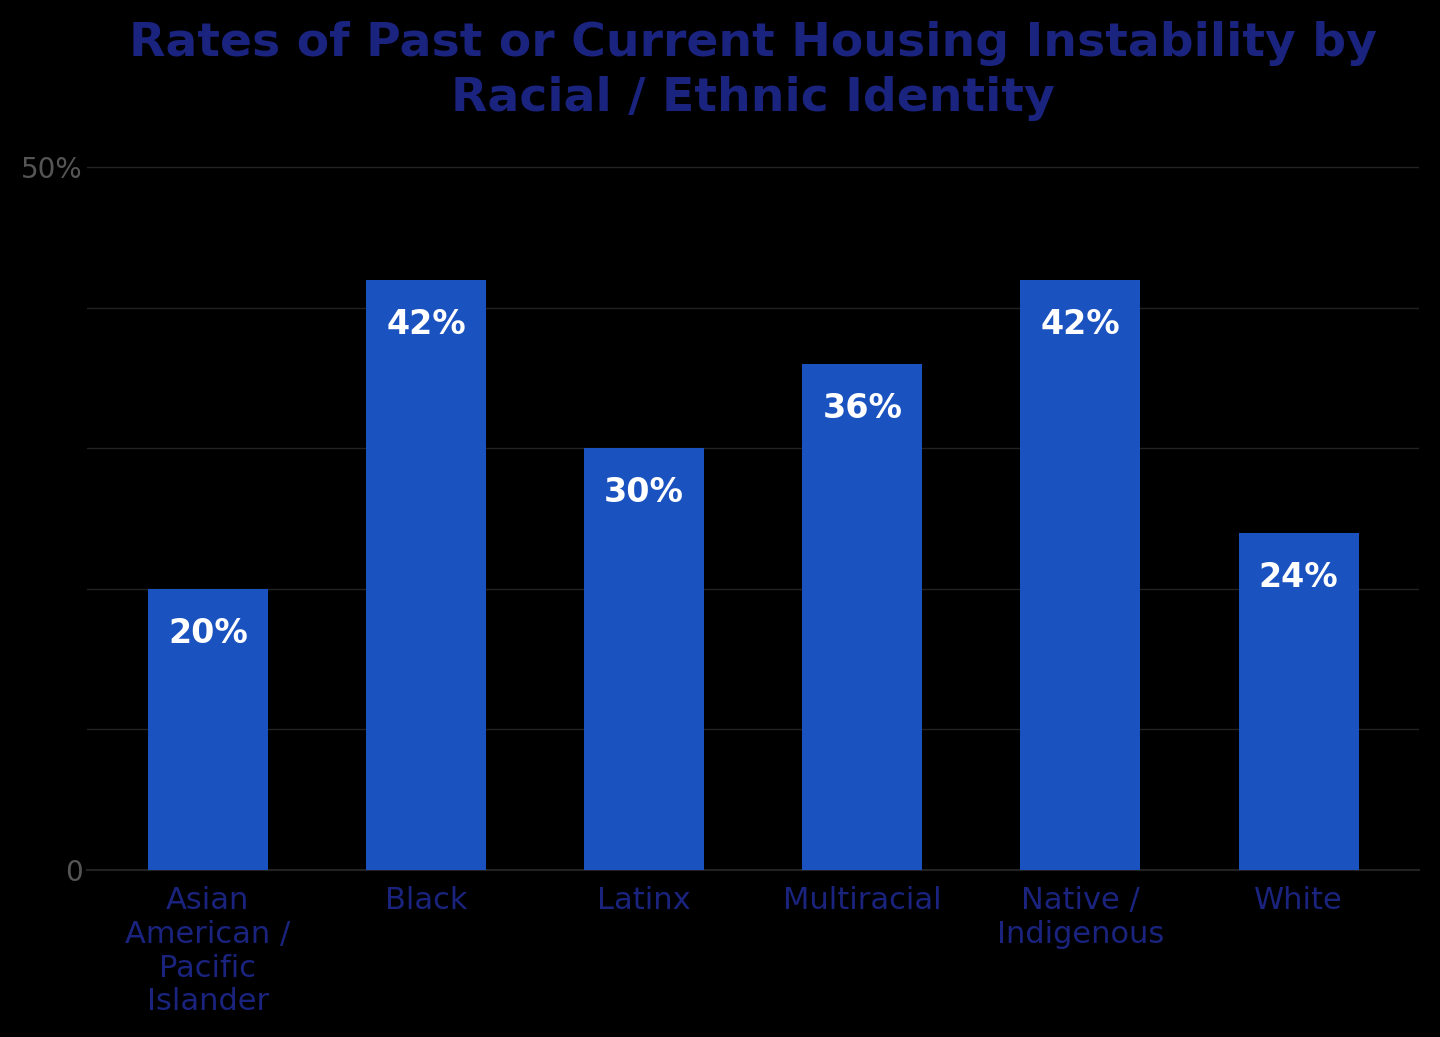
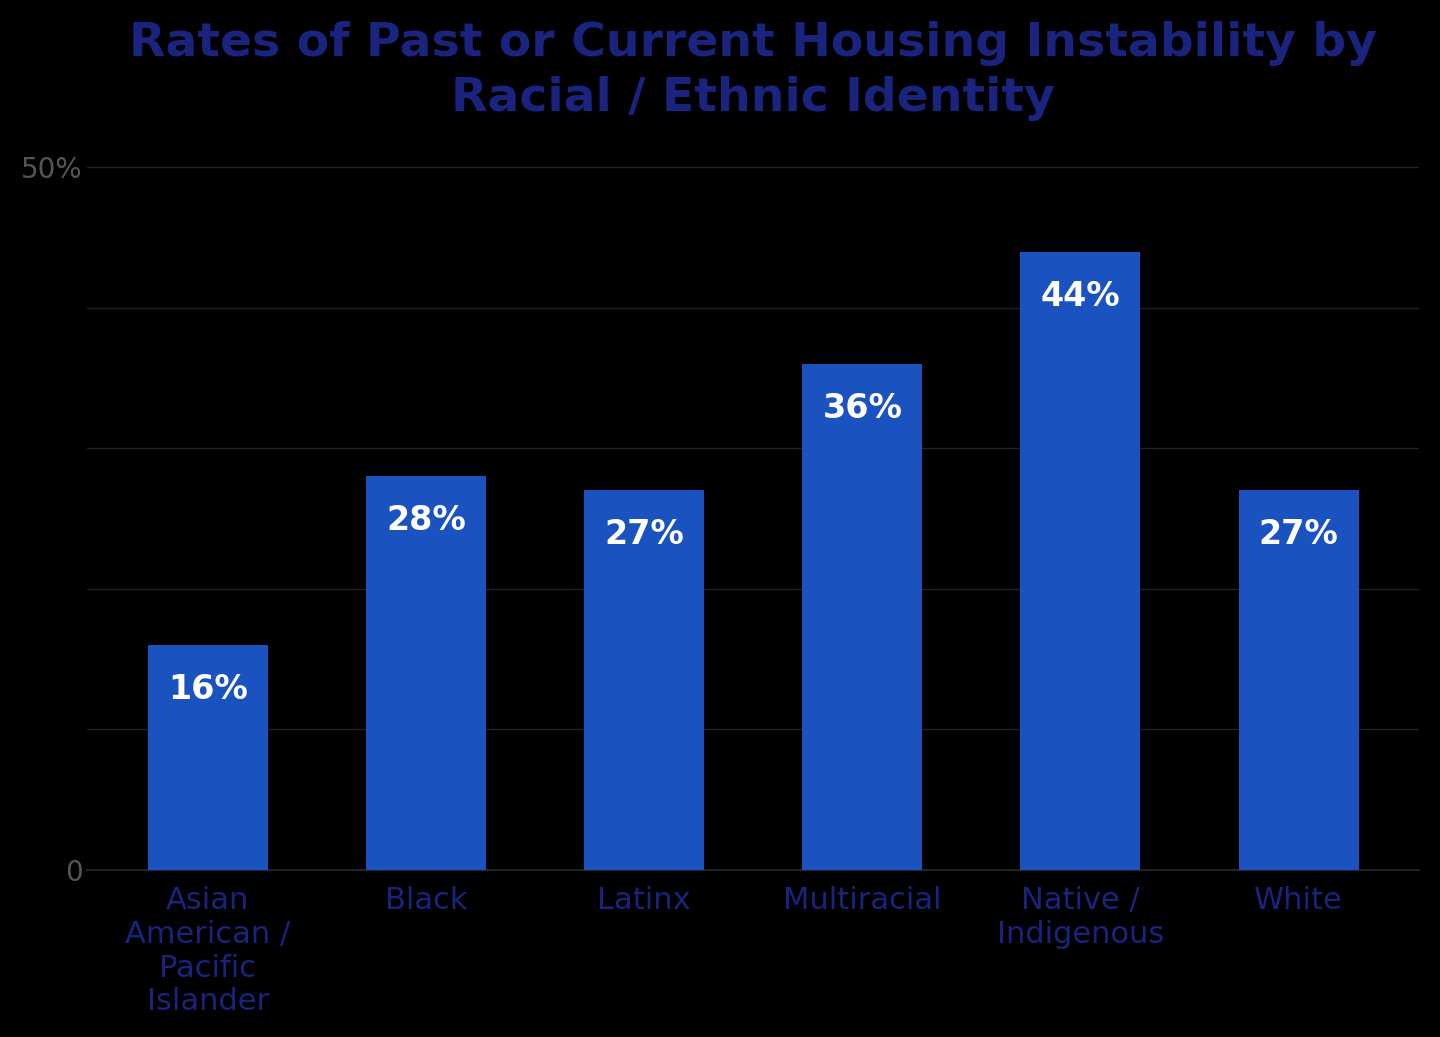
Asian American / Pacific Islander: 20% -> 16%
Black: 42% -> 28%
Latinx: 30% -> 27%
Native / Indigenous: 42% -> 44%
White: 24% -> 27%
